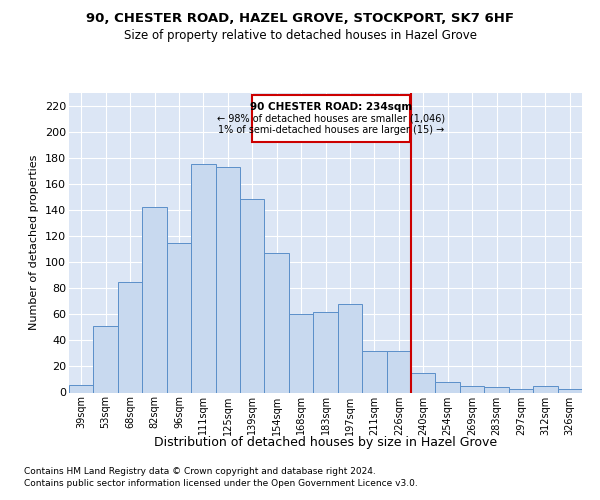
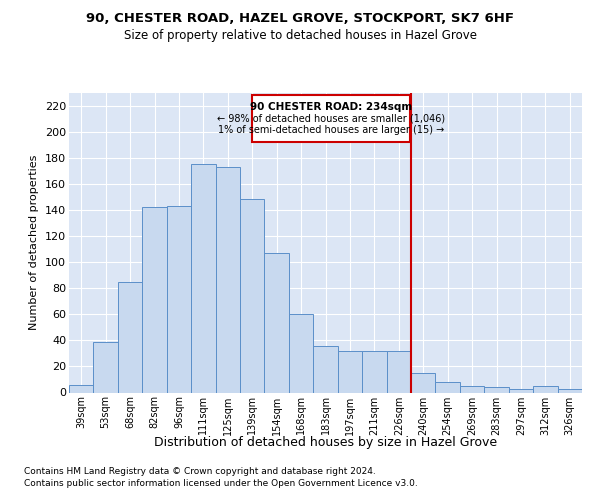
53sqm: 51 -> 39
96sqm: 115 -> 143
183sqm: 62 -> 36
197sqm: 68 -> 32
